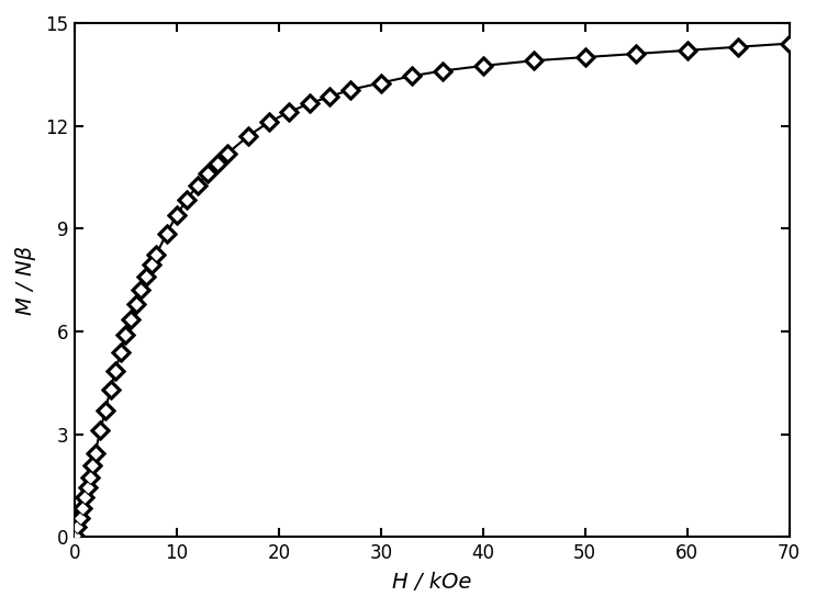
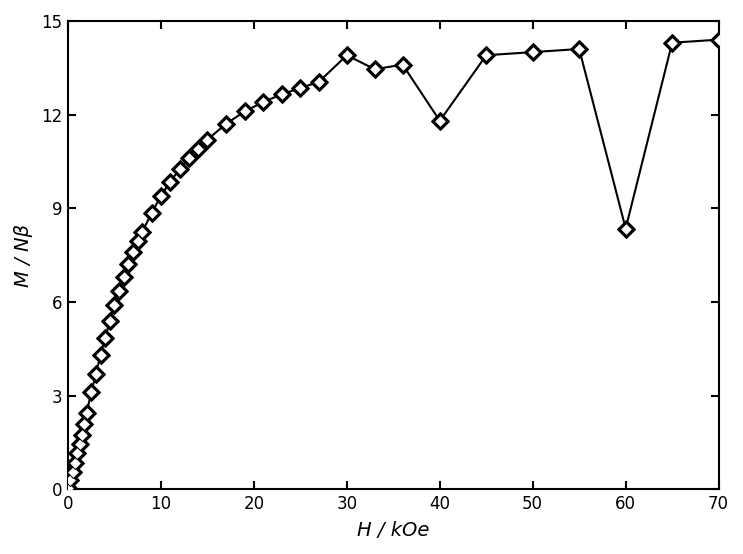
30: 13.25 -> 13.90
40: 13.75 -> 11.80
60: 14.20 -> 8.35
